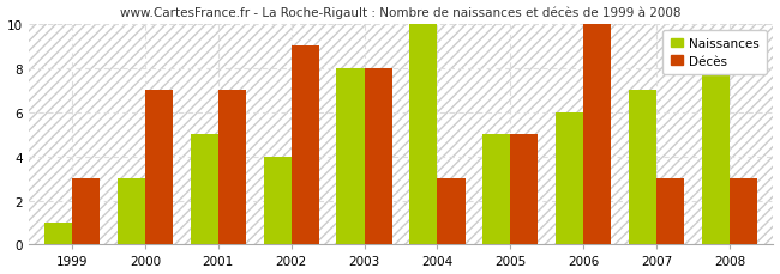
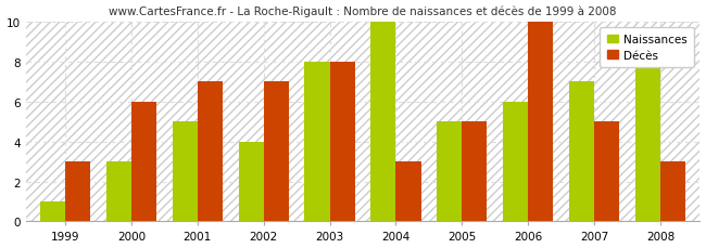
Décès/2000: 7 -> 6
Décès/2002: 9 -> 7
Décès/2007: 3 -> 5
